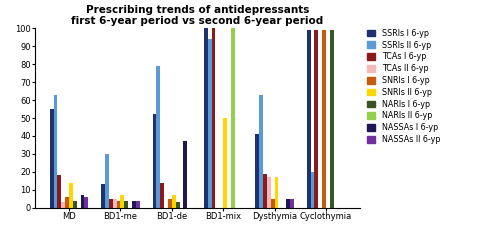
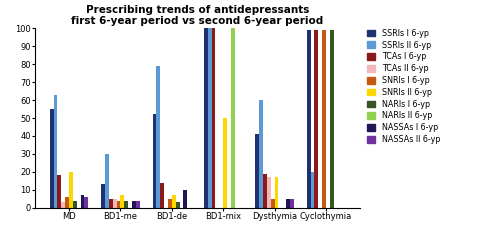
SNRIs II 6-yp/MD: 14 -> 20
NASSAs I 6-yp/BD1-de: 37 -> 10
SSRIs II 6-yp/BD1-mix: 94 -> 100
SSRIs II 6-yp/Dysthymia: 63 -> 60
